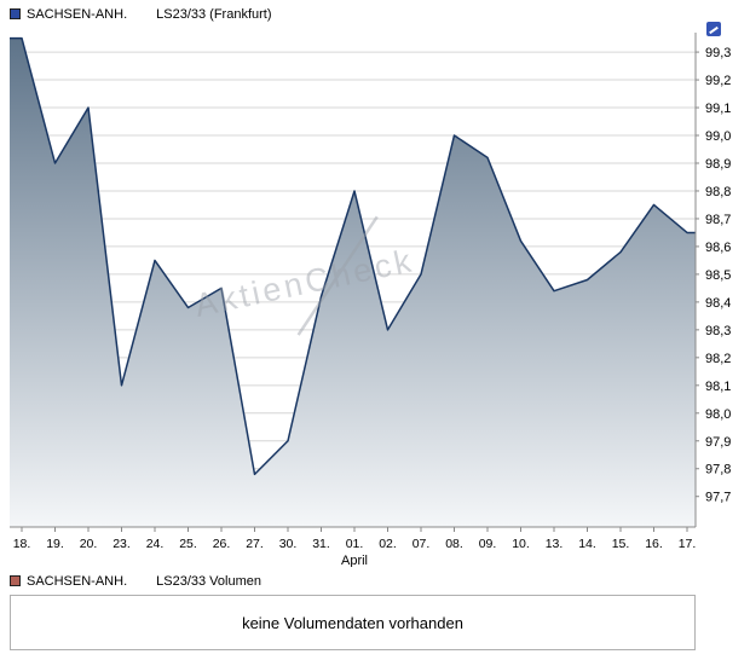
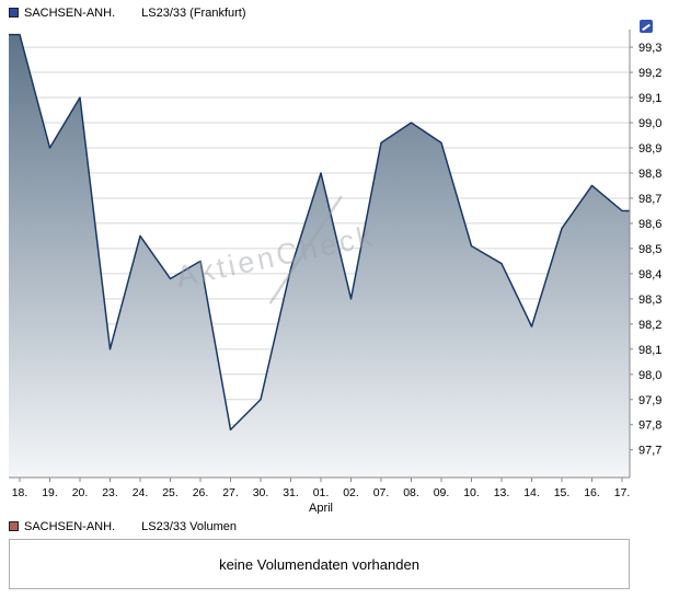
07.: 98,50 -> 98,92
10.: 98,62 -> 98,51
14.: 98,48 -> 98,19
